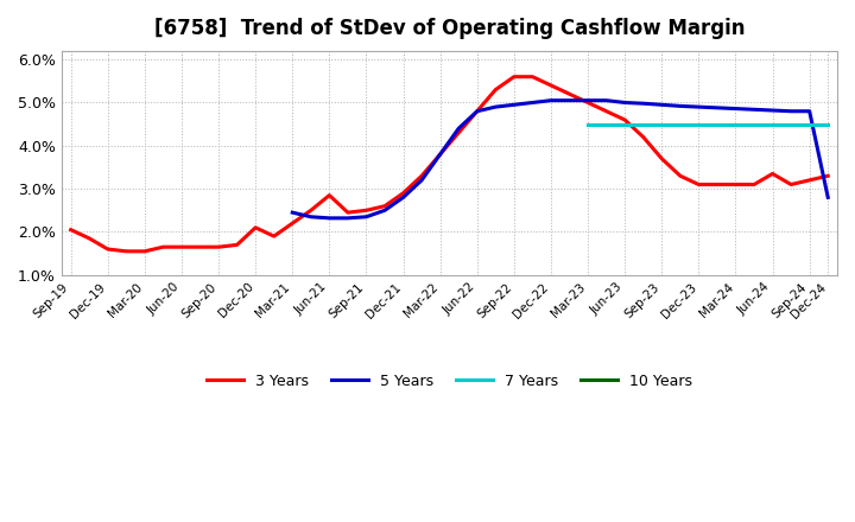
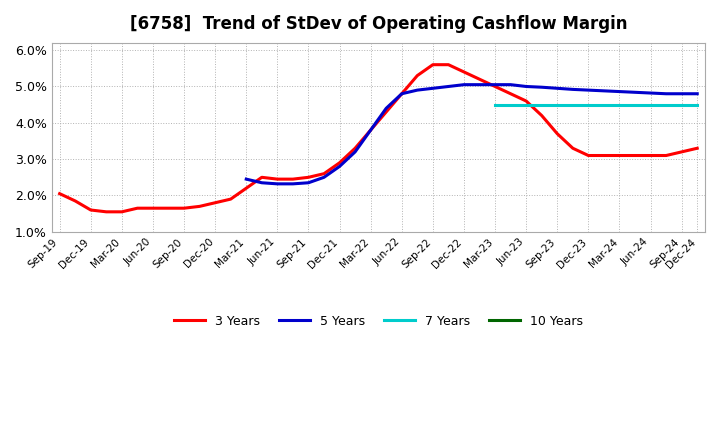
3 Years/Dec-20: 2.10% -> 1.80%
3 Years/Jun-21: 2.85% -> 2.45%
3 Years/Jun-24: 3.35% -> 3.10%
5 Years/Dec-24: 2.80% -> 4.80%
